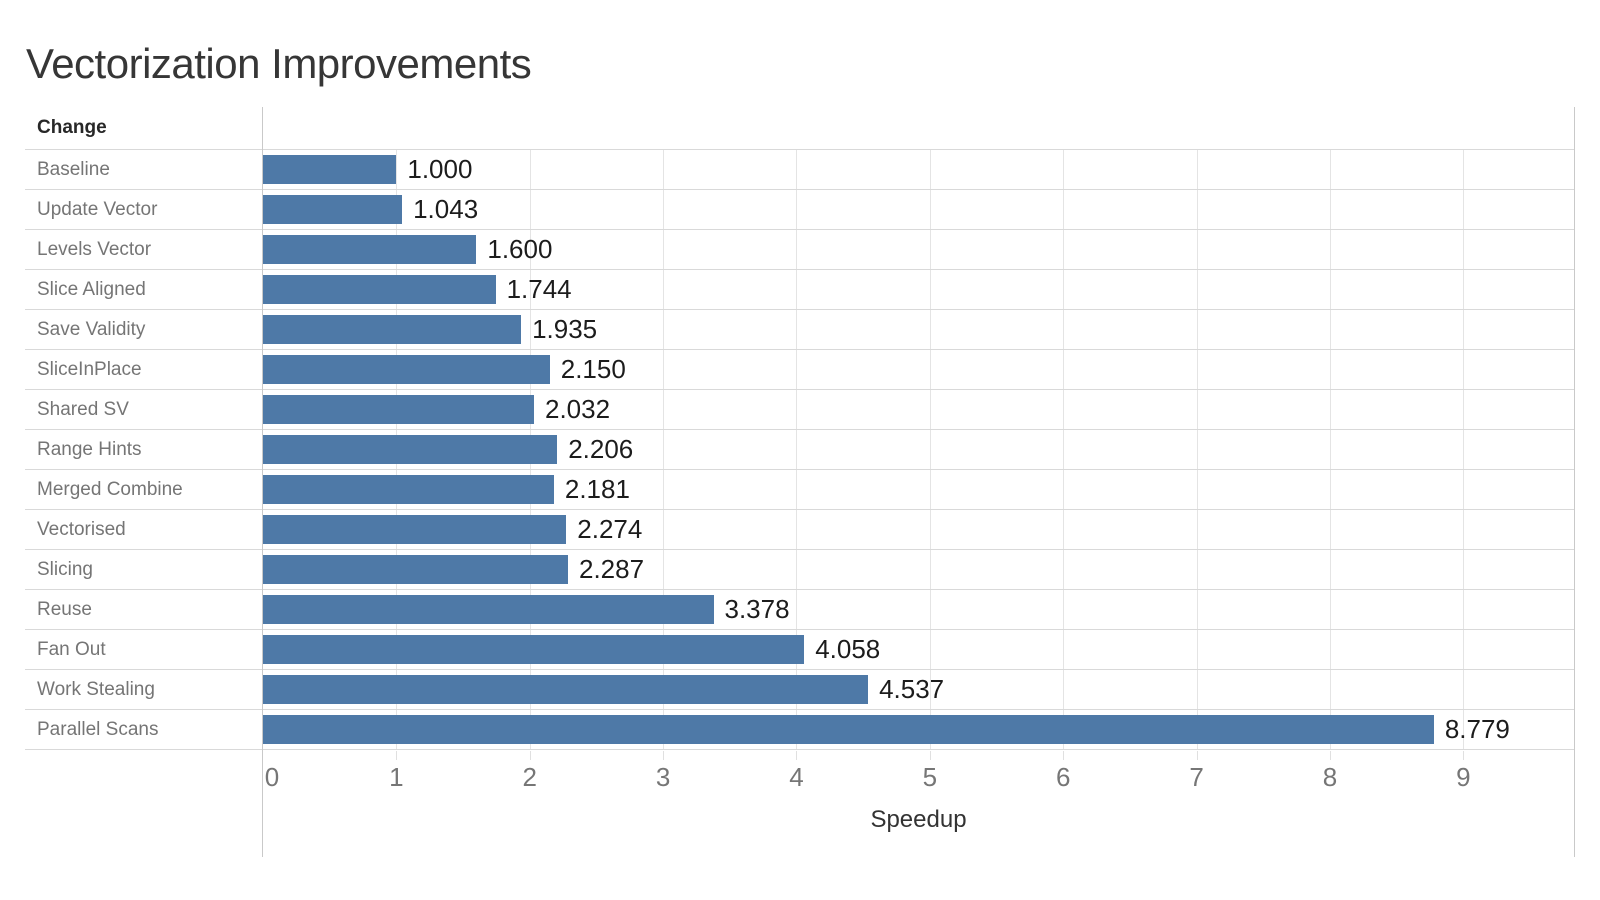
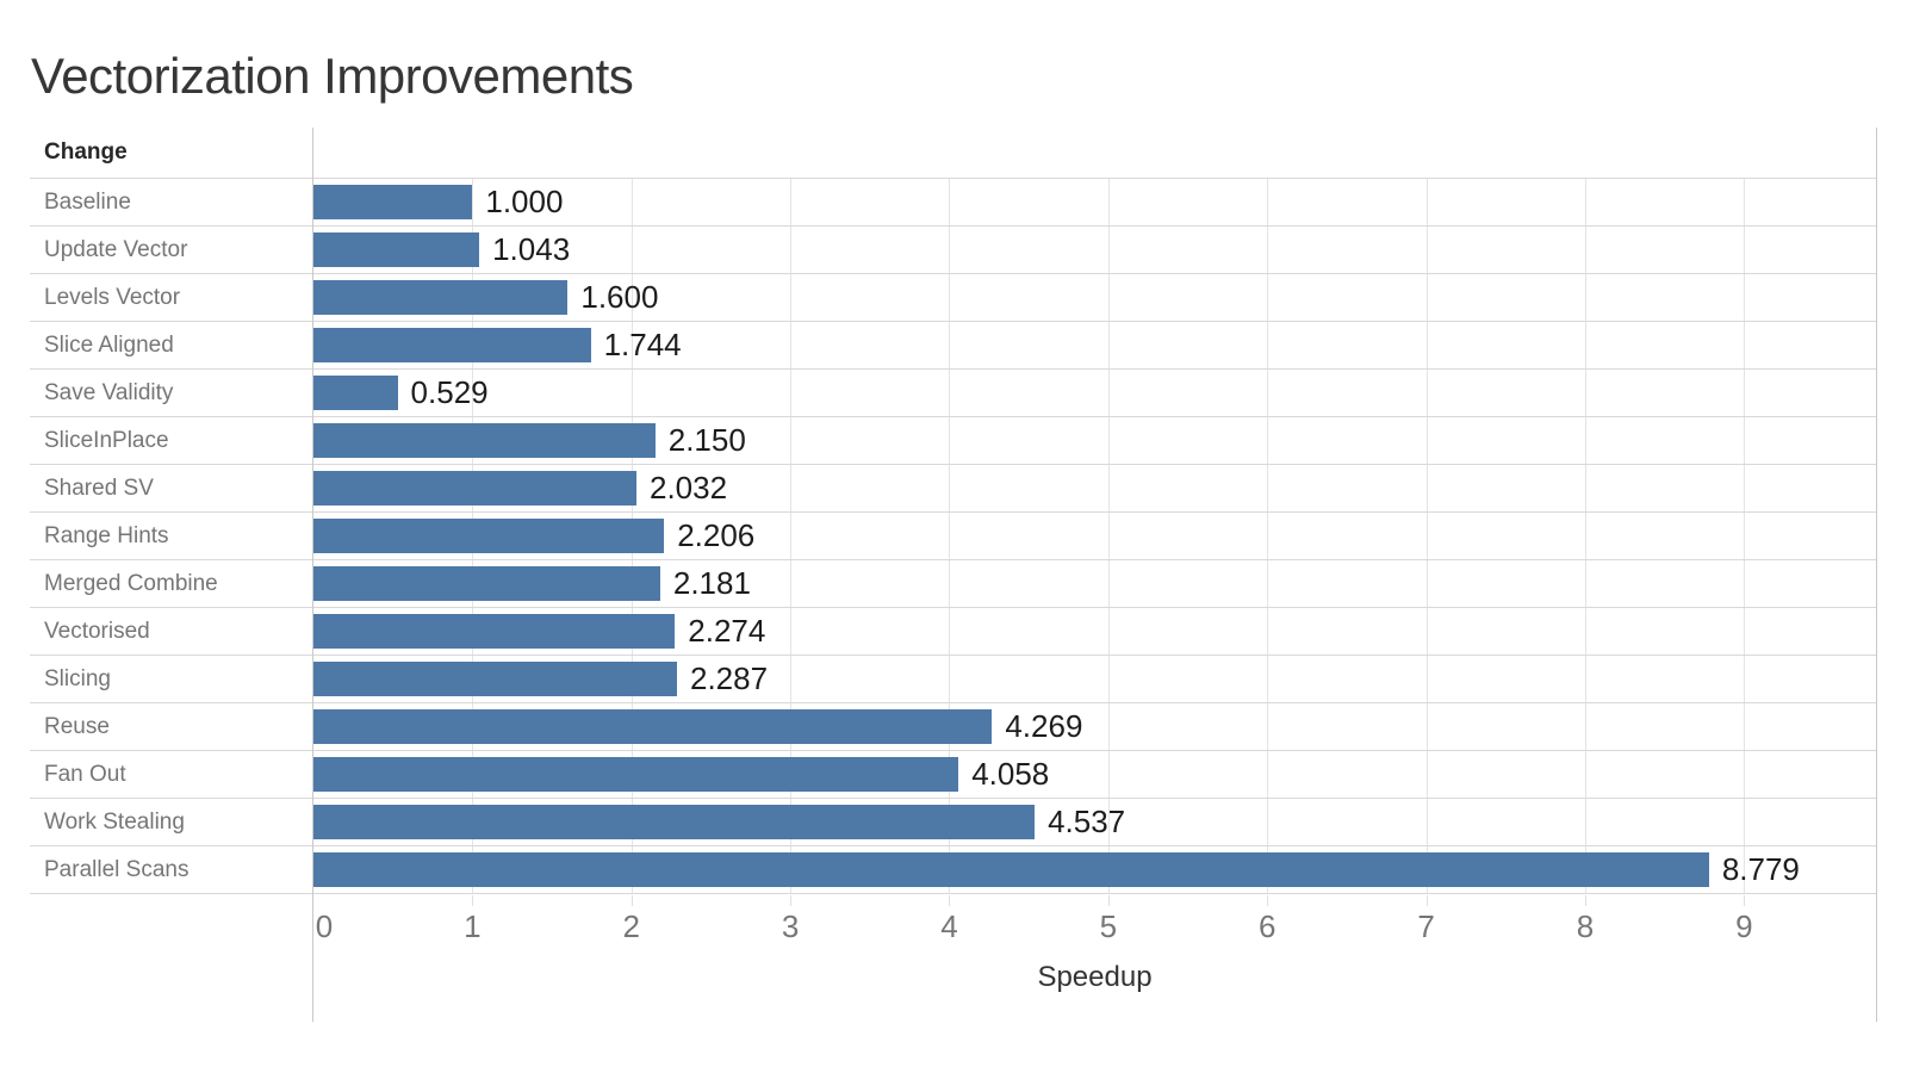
Save Validity: 1.935 -> 0.529
Reuse: 3.378 -> 4.269
